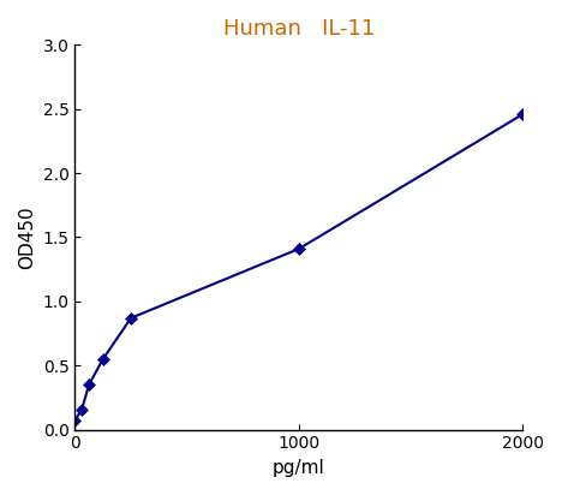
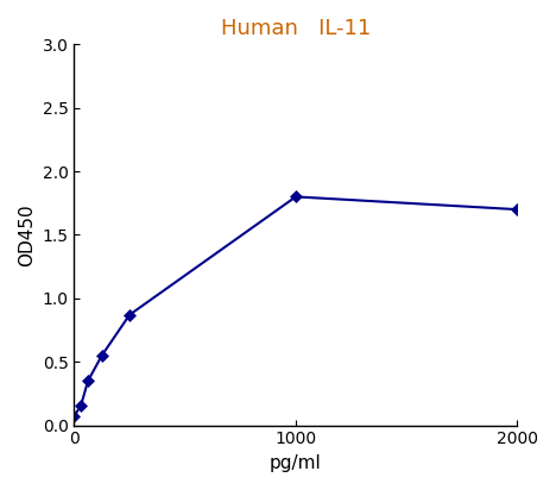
1000: 1.41 -> 1.80
2000: 2.46 -> 1.70
